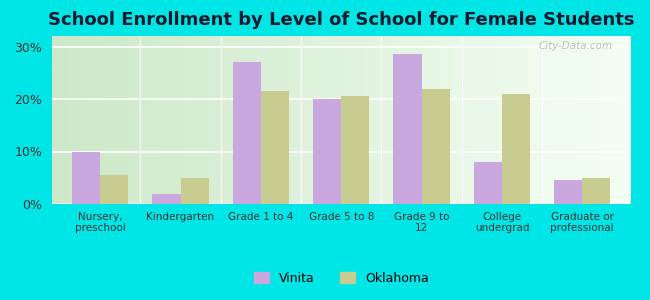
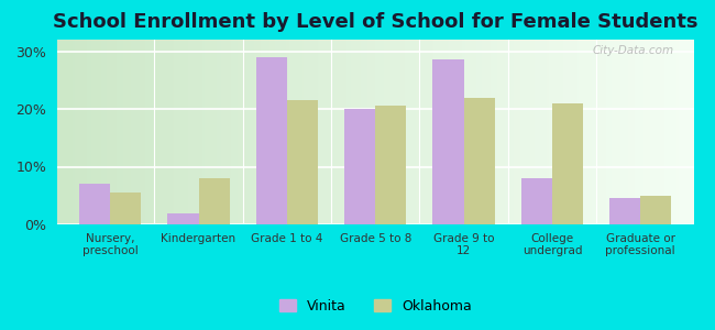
Vinita/Nursery, preschool: 10.0% -> 7.0%
Oklahoma/Kindergarten: 5.0% -> 8.0%
Vinita/Grade 1 to 4: 27.0% -> 29.0%
